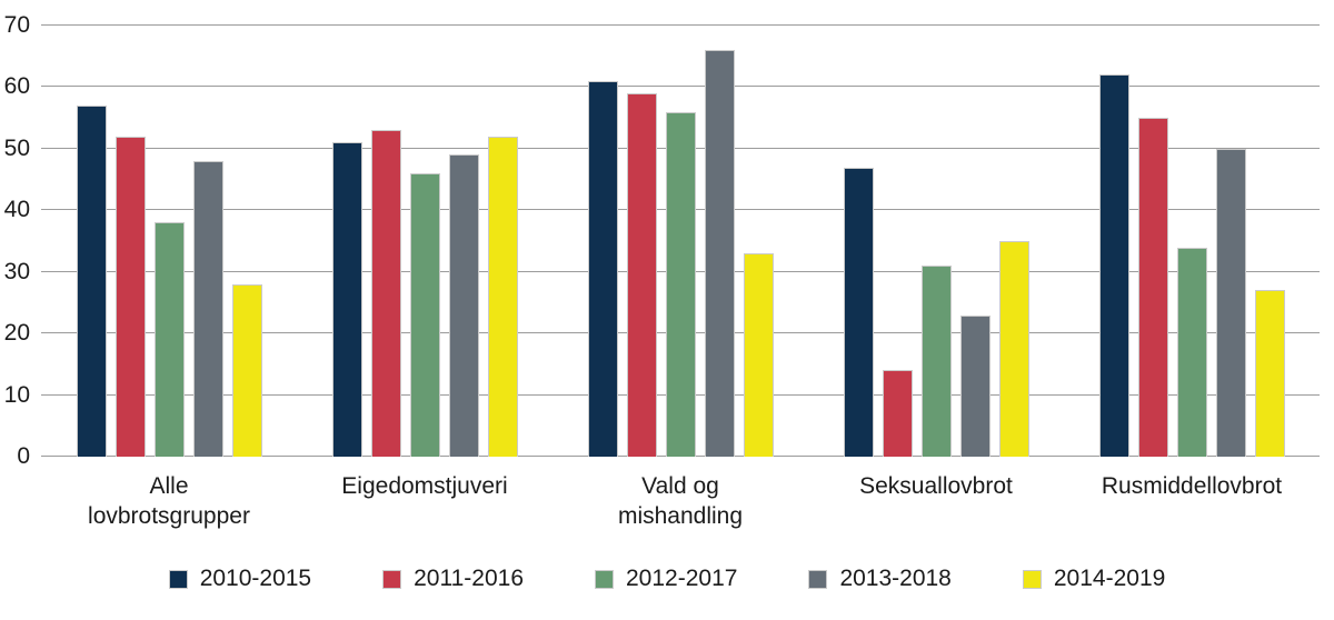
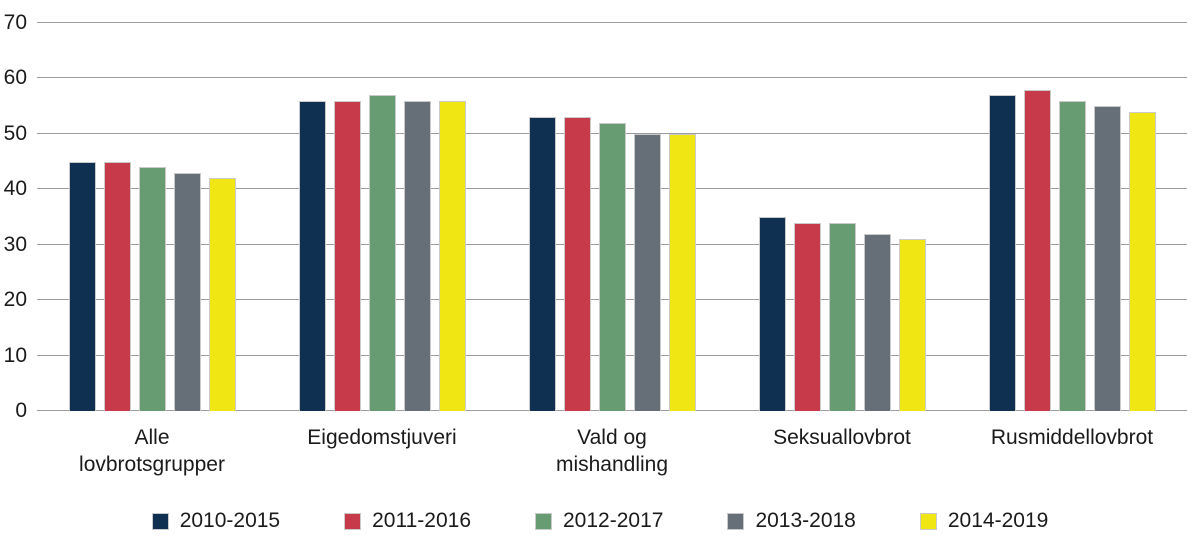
2010-2015/Alle lovbrotsgrupper: 57 -> 45
2011-2016/Alle lovbrotsgrupper: 52 -> 45
2012-2017/Alle lovbrotsgrupper: 38 -> 44
2013-2018/Alle lovbrotsgrupper: 48 -> 43
2014-2019/Alle lovbrotsgrupper: 28 -> 42
2010-2015/Eigedomstjuveri: 51 -> 56
2011-2016/Eigedomstjuveri: 53 -> 56
2012-2017/Eigedomstjuveri: 46 -> 57
2013-2018/Eigedomstjuveri: 49 -> 56
2014-2019/Eigedomstjuveri: 52 -> 56
2010-2015/Vald og mishandling: 61 -> 53
2011-2016/Vald og mishandling: 59 -> 53
2012-2017/Vald og mishandling: 56 -> 52
2013-2018/Vald og mishandling: 66 -> 50
2014-2019/Vald og mishandling: 33 -> 50
2010-2015/Seksuallovbrot: 47 -> 35
2011-2016/Seksuallovbrot: 14 -> 34
2012-2017/Seksuallovbrot: 31 -> 34
2013-2018/Seksuallovbrot: 23 -> 32
2014-2019/Seksuallovbrot: 35 -> 31
2010-2015/Rusmiddellovbrot: 62 -> 57
2011-2016/Rusmiddellovbrot: 55 -> 58
2012-2017/Rusmiddellovbrot: 34 -> 56
2013-2018/Rusmiddellovbrot: 50 -> 55
2014-2019/Rusmiddellovbrot: 27 -> 54
